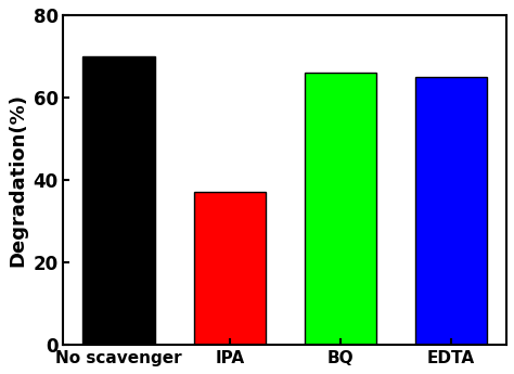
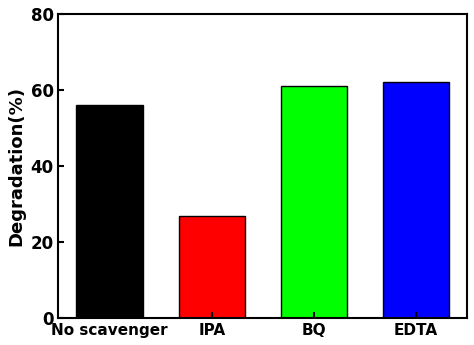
No scavenger: 70 -> 56
IPA: 37 -> 27
BQ: 66 -> 61
EDTA: 65 -> 62
